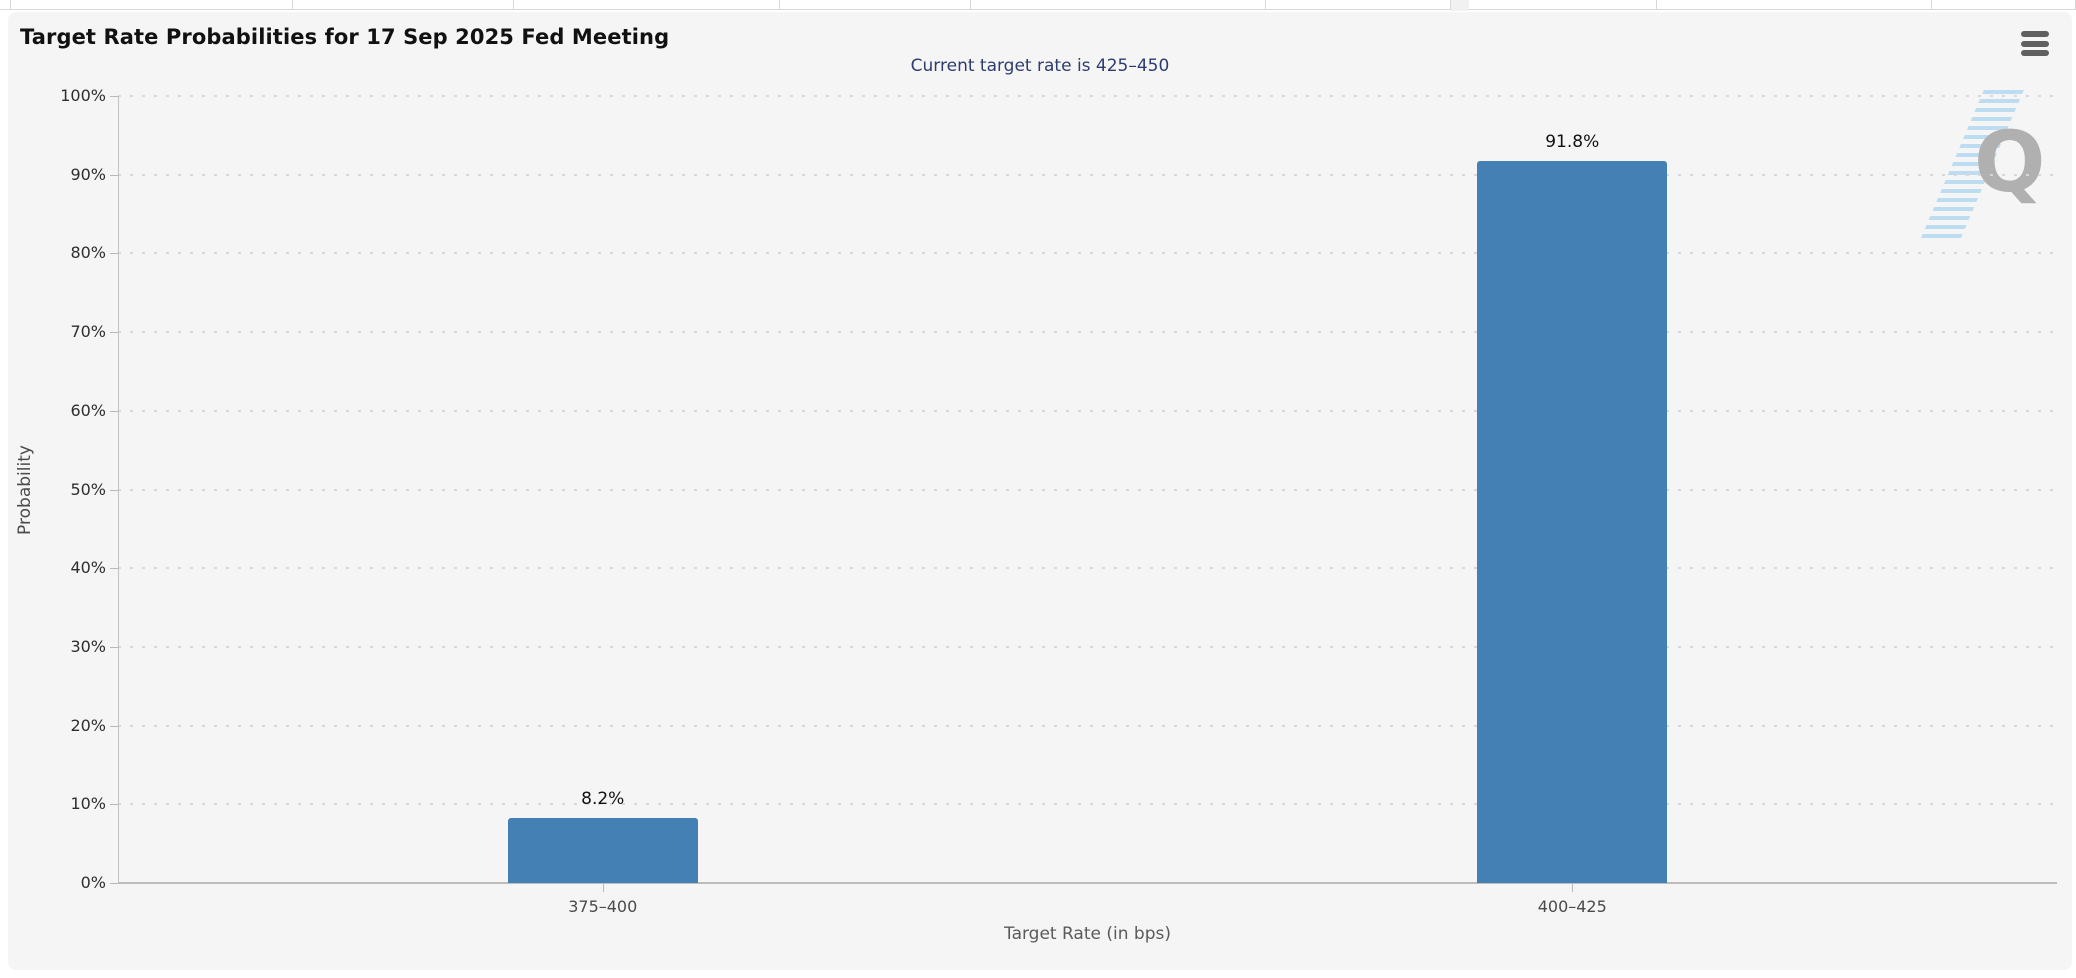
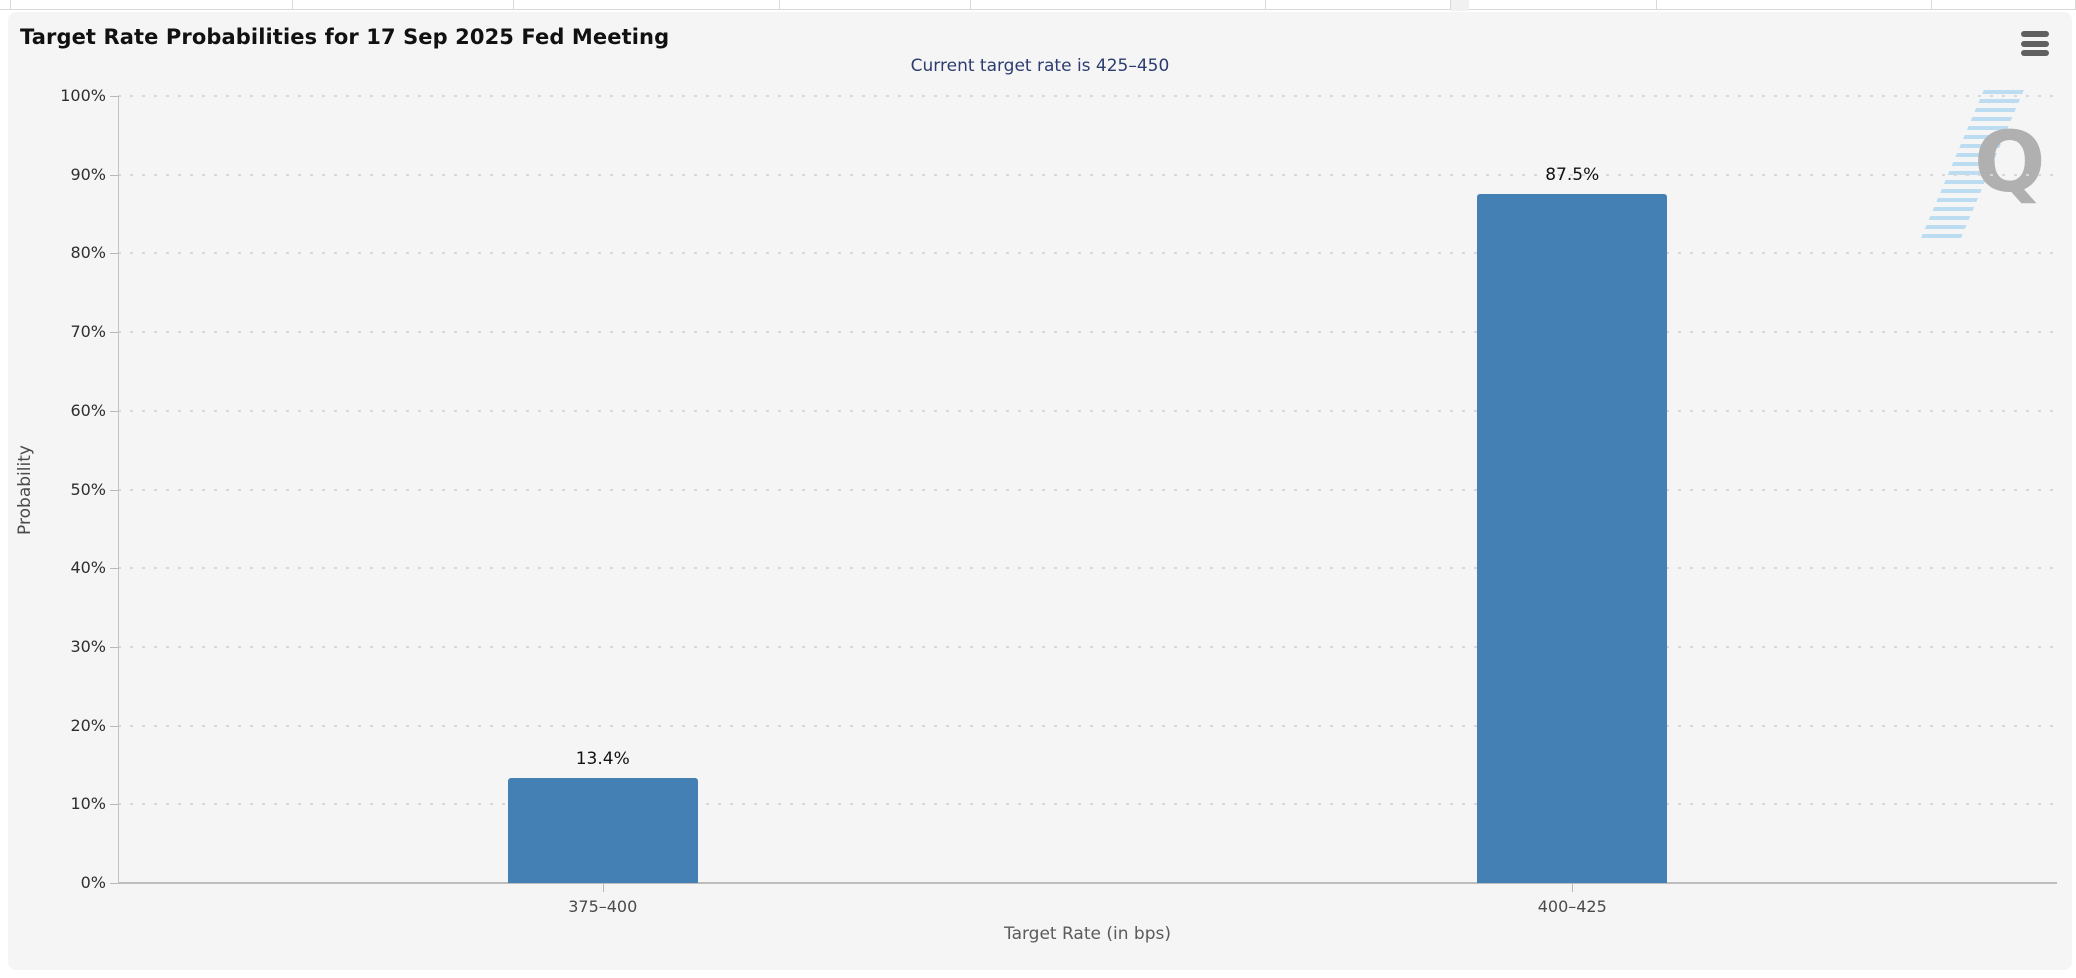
375–400: 8.2% -> 13.4%
400–425: 91.8% -> 87.5%
